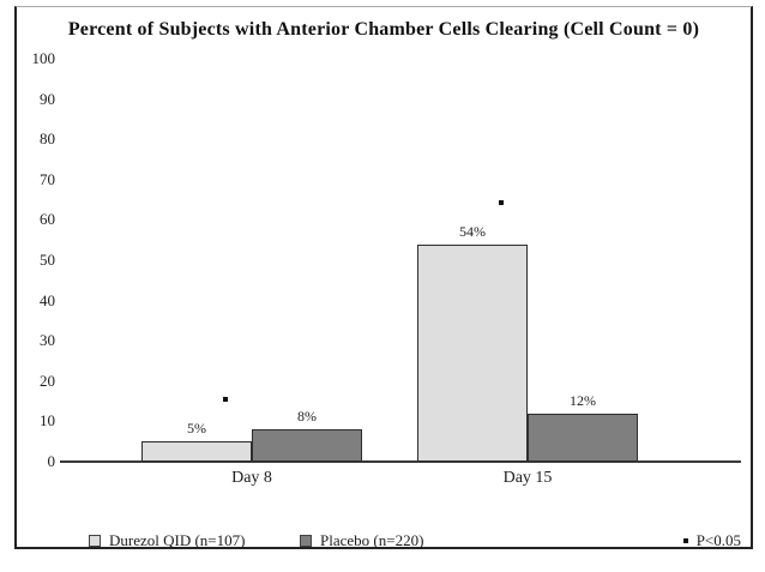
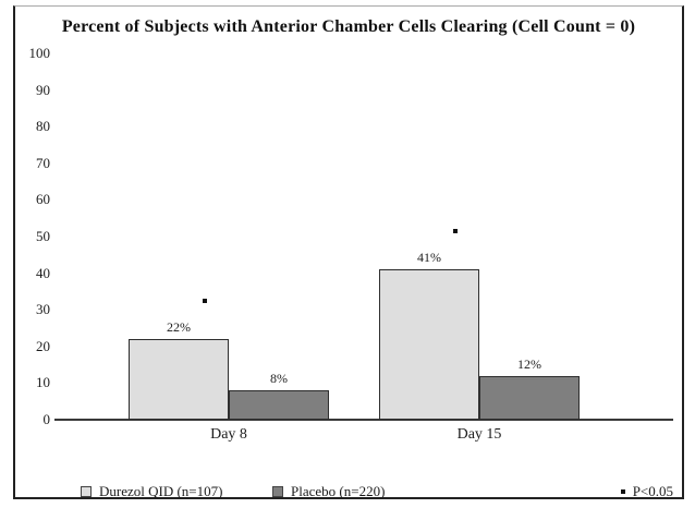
Durezol QID (n=107)/Day 8: 5% -> 22%
Durezol QID (n=107)/Day 15: 54% -> 41%
